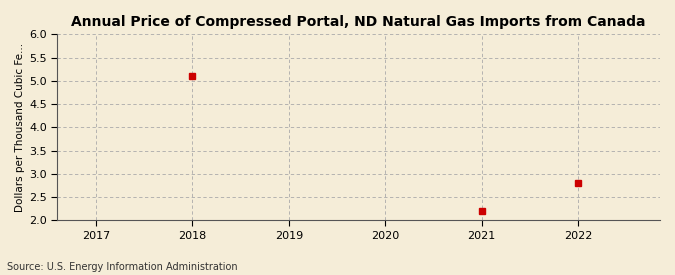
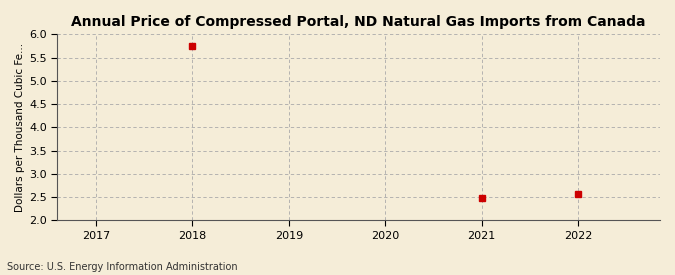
2018: 5.10 -> 5.75
2021: 2.20 -> 2.49
2022: 2.80 -> 2.56
